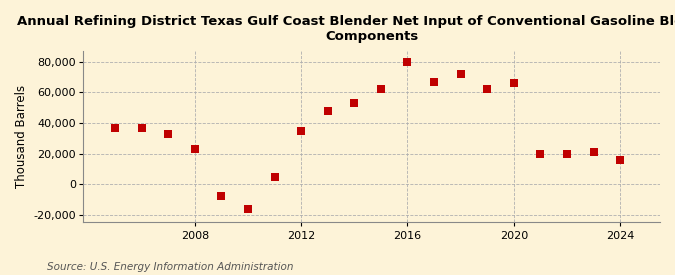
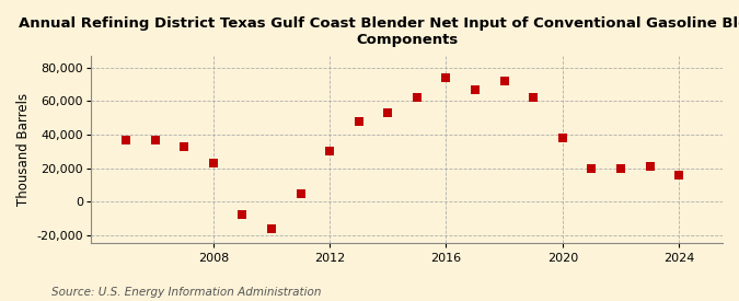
2012: 35,000 -> 30,000
2016: 80,000 -> 74,000
2020: 66,000 -> 38,000
